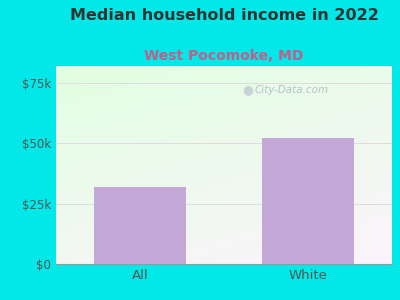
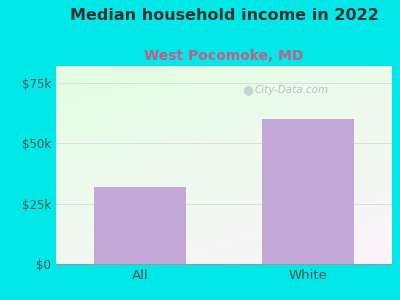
White: $52k -> $60k
